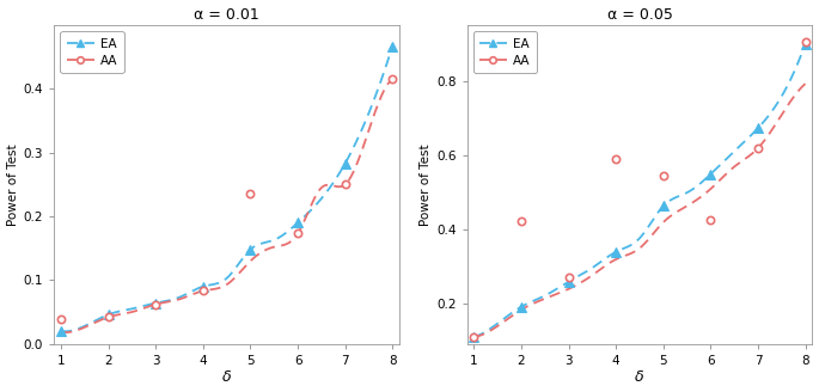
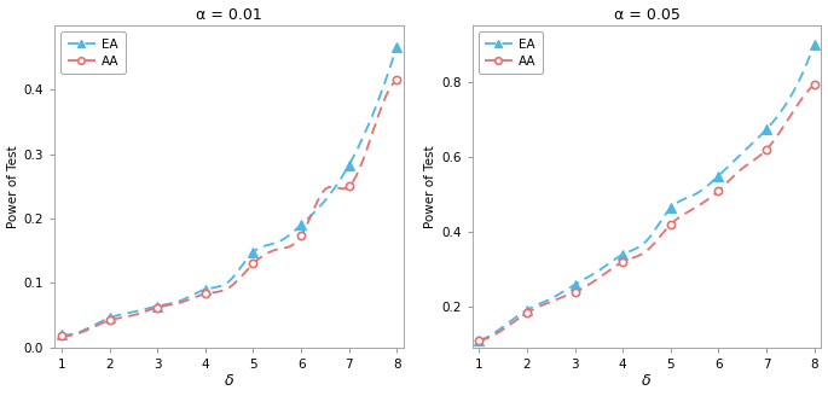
α = 0.01/AA/1: 0.038 -> 0.018
α = 0.01/AA/5: 0.236 -> 0.130
α = 0.05/AA/2: 0.420 -> 0.182
α = 0.05/AA/3: 0.270 -> 0.238
α = 0.05/AA/4: 0.590 -> 0.318
α = 0.05/AA/5: 0.545 -> 0.418
α = 0.05/AA/6: 0.425 -> 0.508
α = 0.05/AA/8: 0.905 -> 0.792
